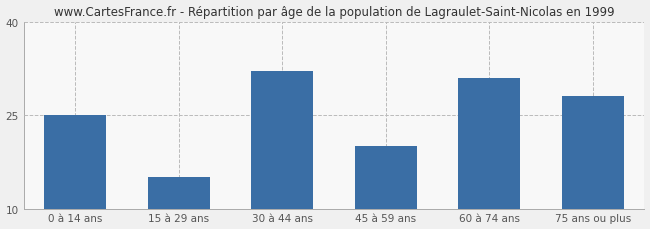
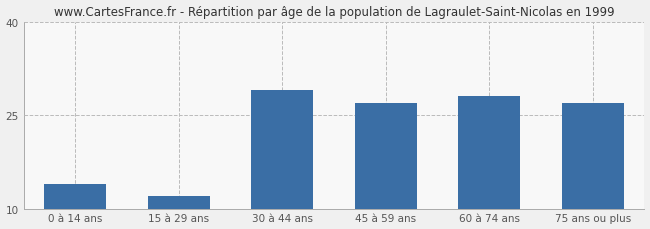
0 à 14 ans: 25 -> 14
15 à 29 ans: 15 -> 12
30 à 44 ans: 32 -> 29
45 à 59 ans: 20 -> 27
60 à 74 ans: 31 -> 28
75 ans ou plus: 28 -> 27
